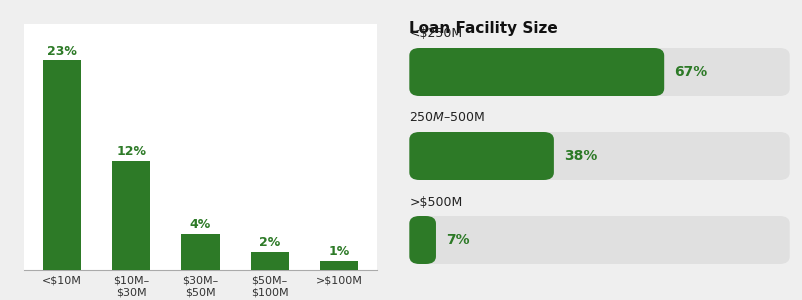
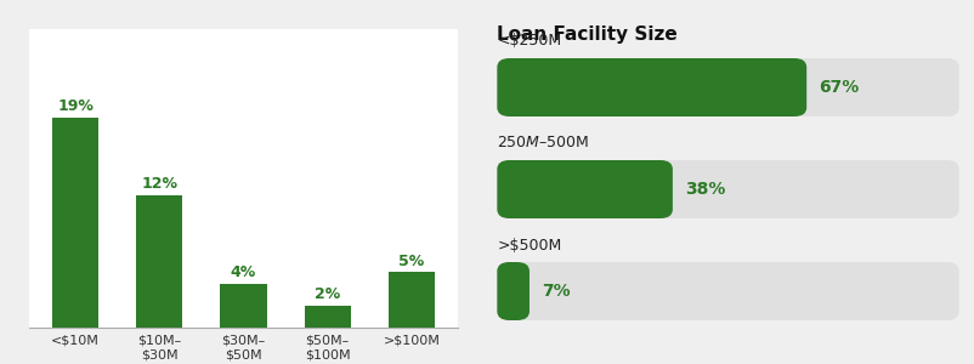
<$10M: 23% -> 19%
>$100M: 1% -> 5%
